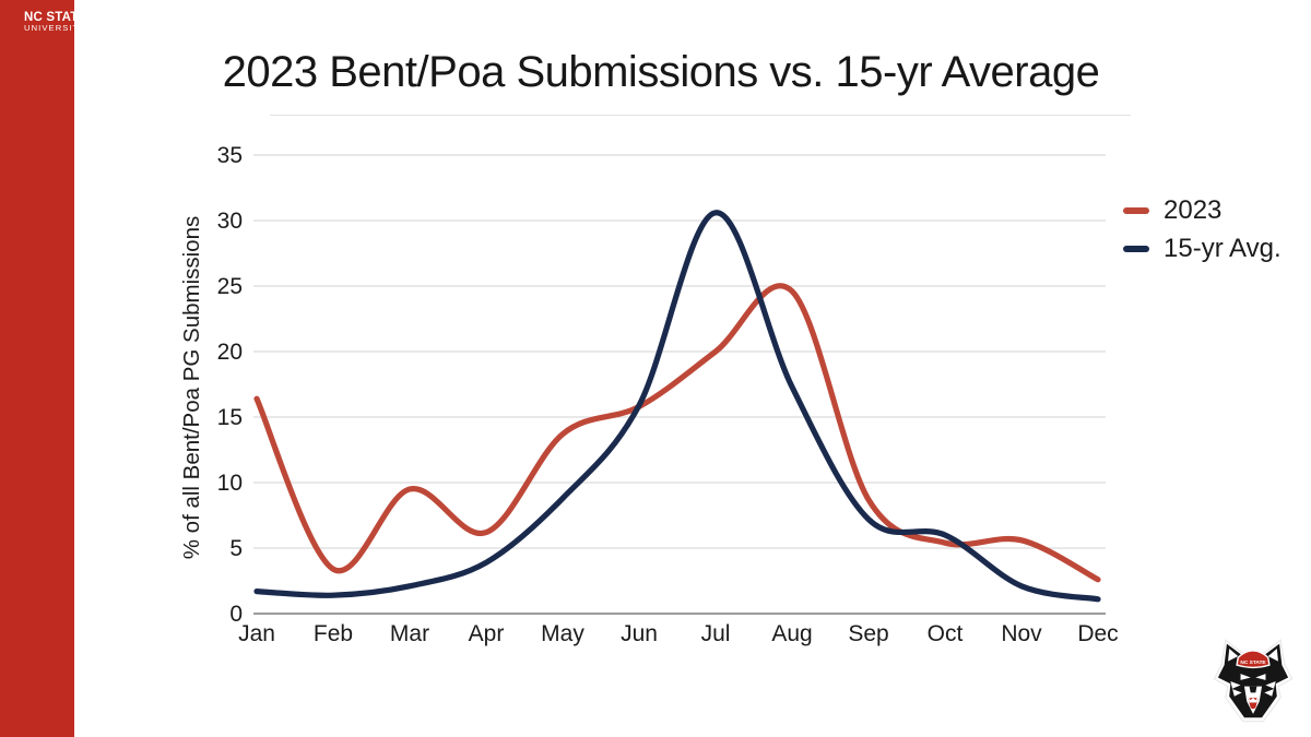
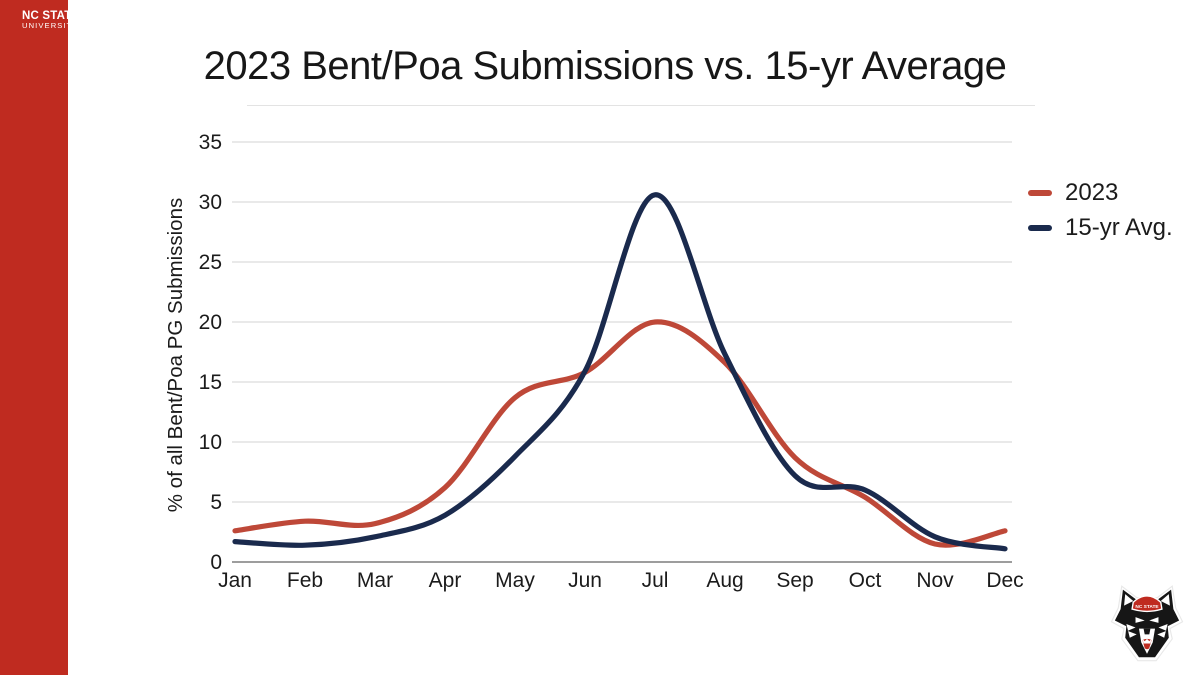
2023/Jan: 16.4 -> 2.6
2023/Mar: 9.5 -> 3.2
2023/Aug: 24.6 -> 16.6
2023/Nov: 5.6 -> 1.5
